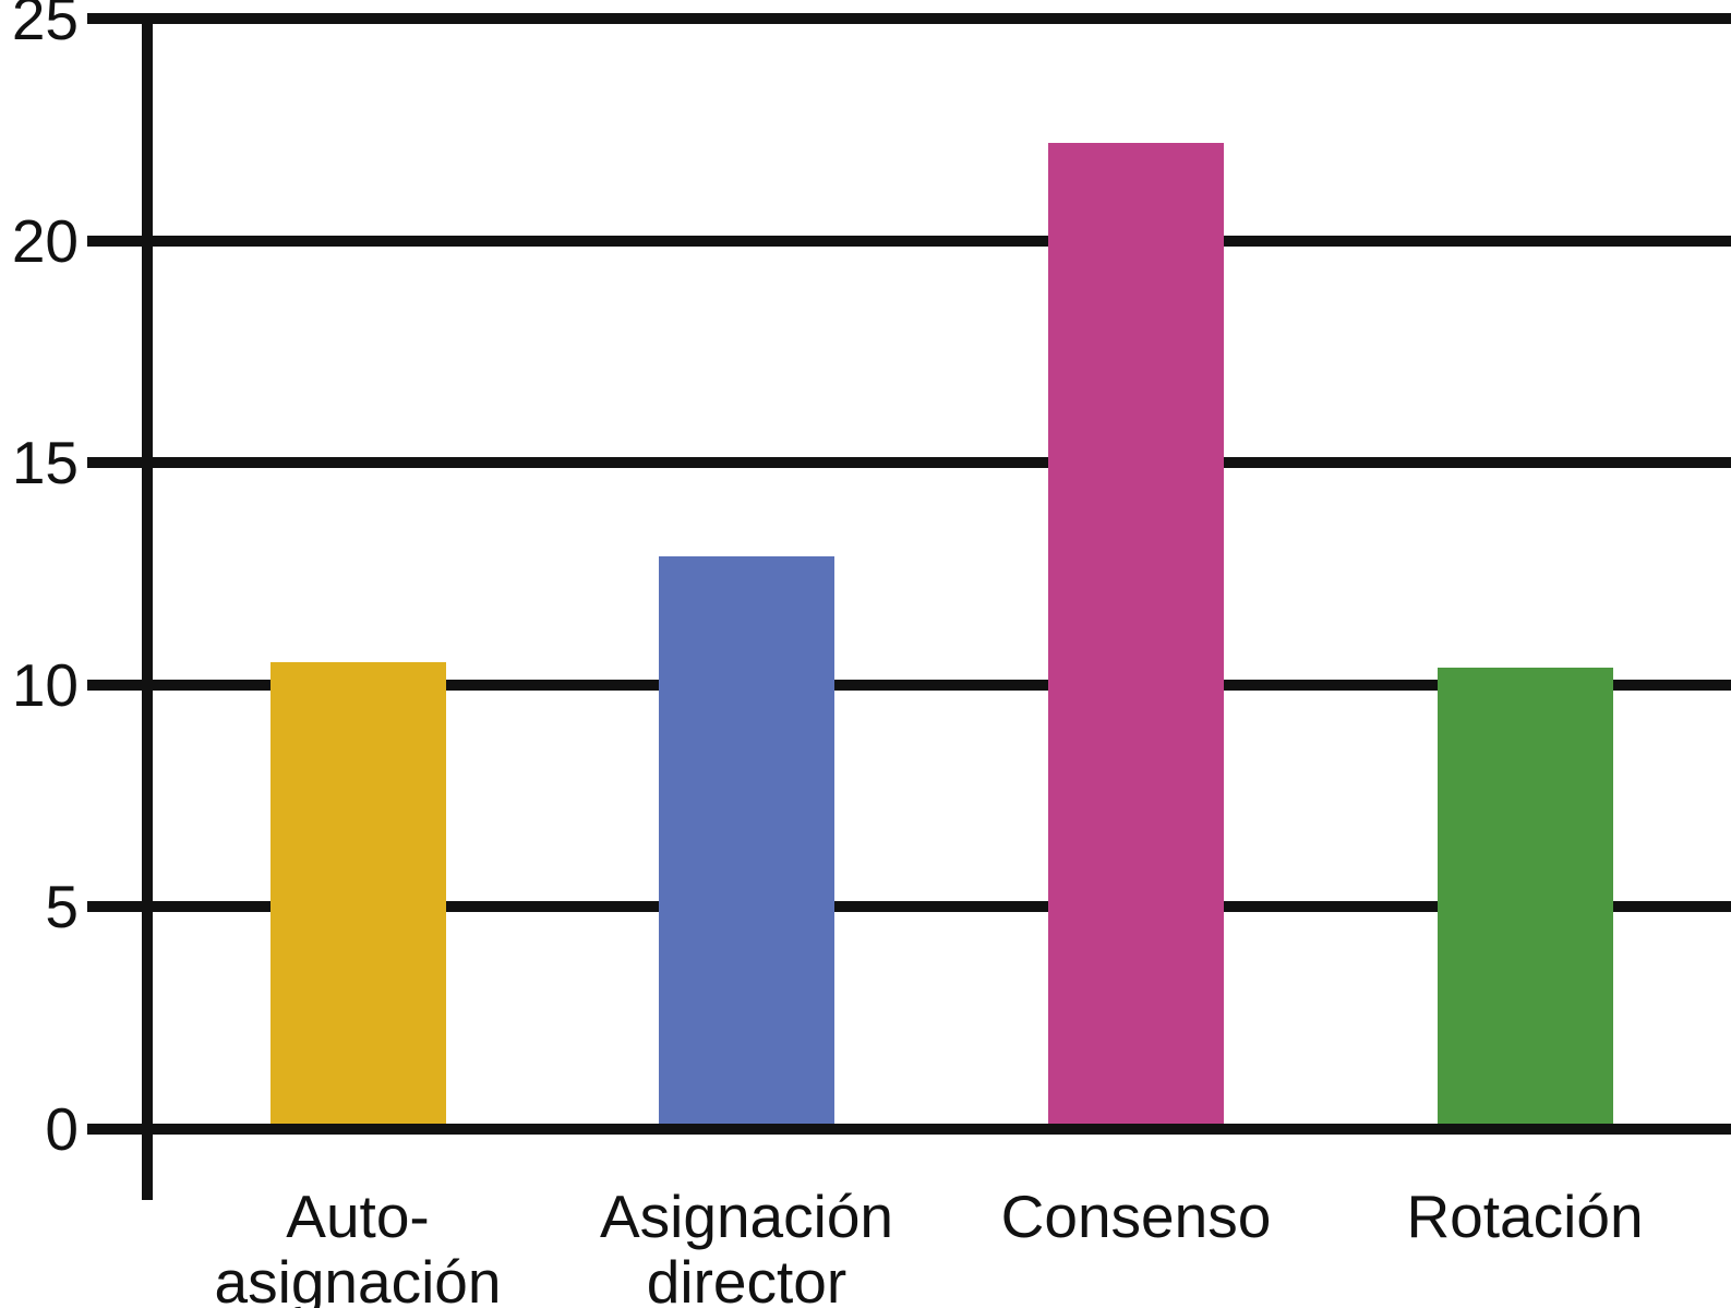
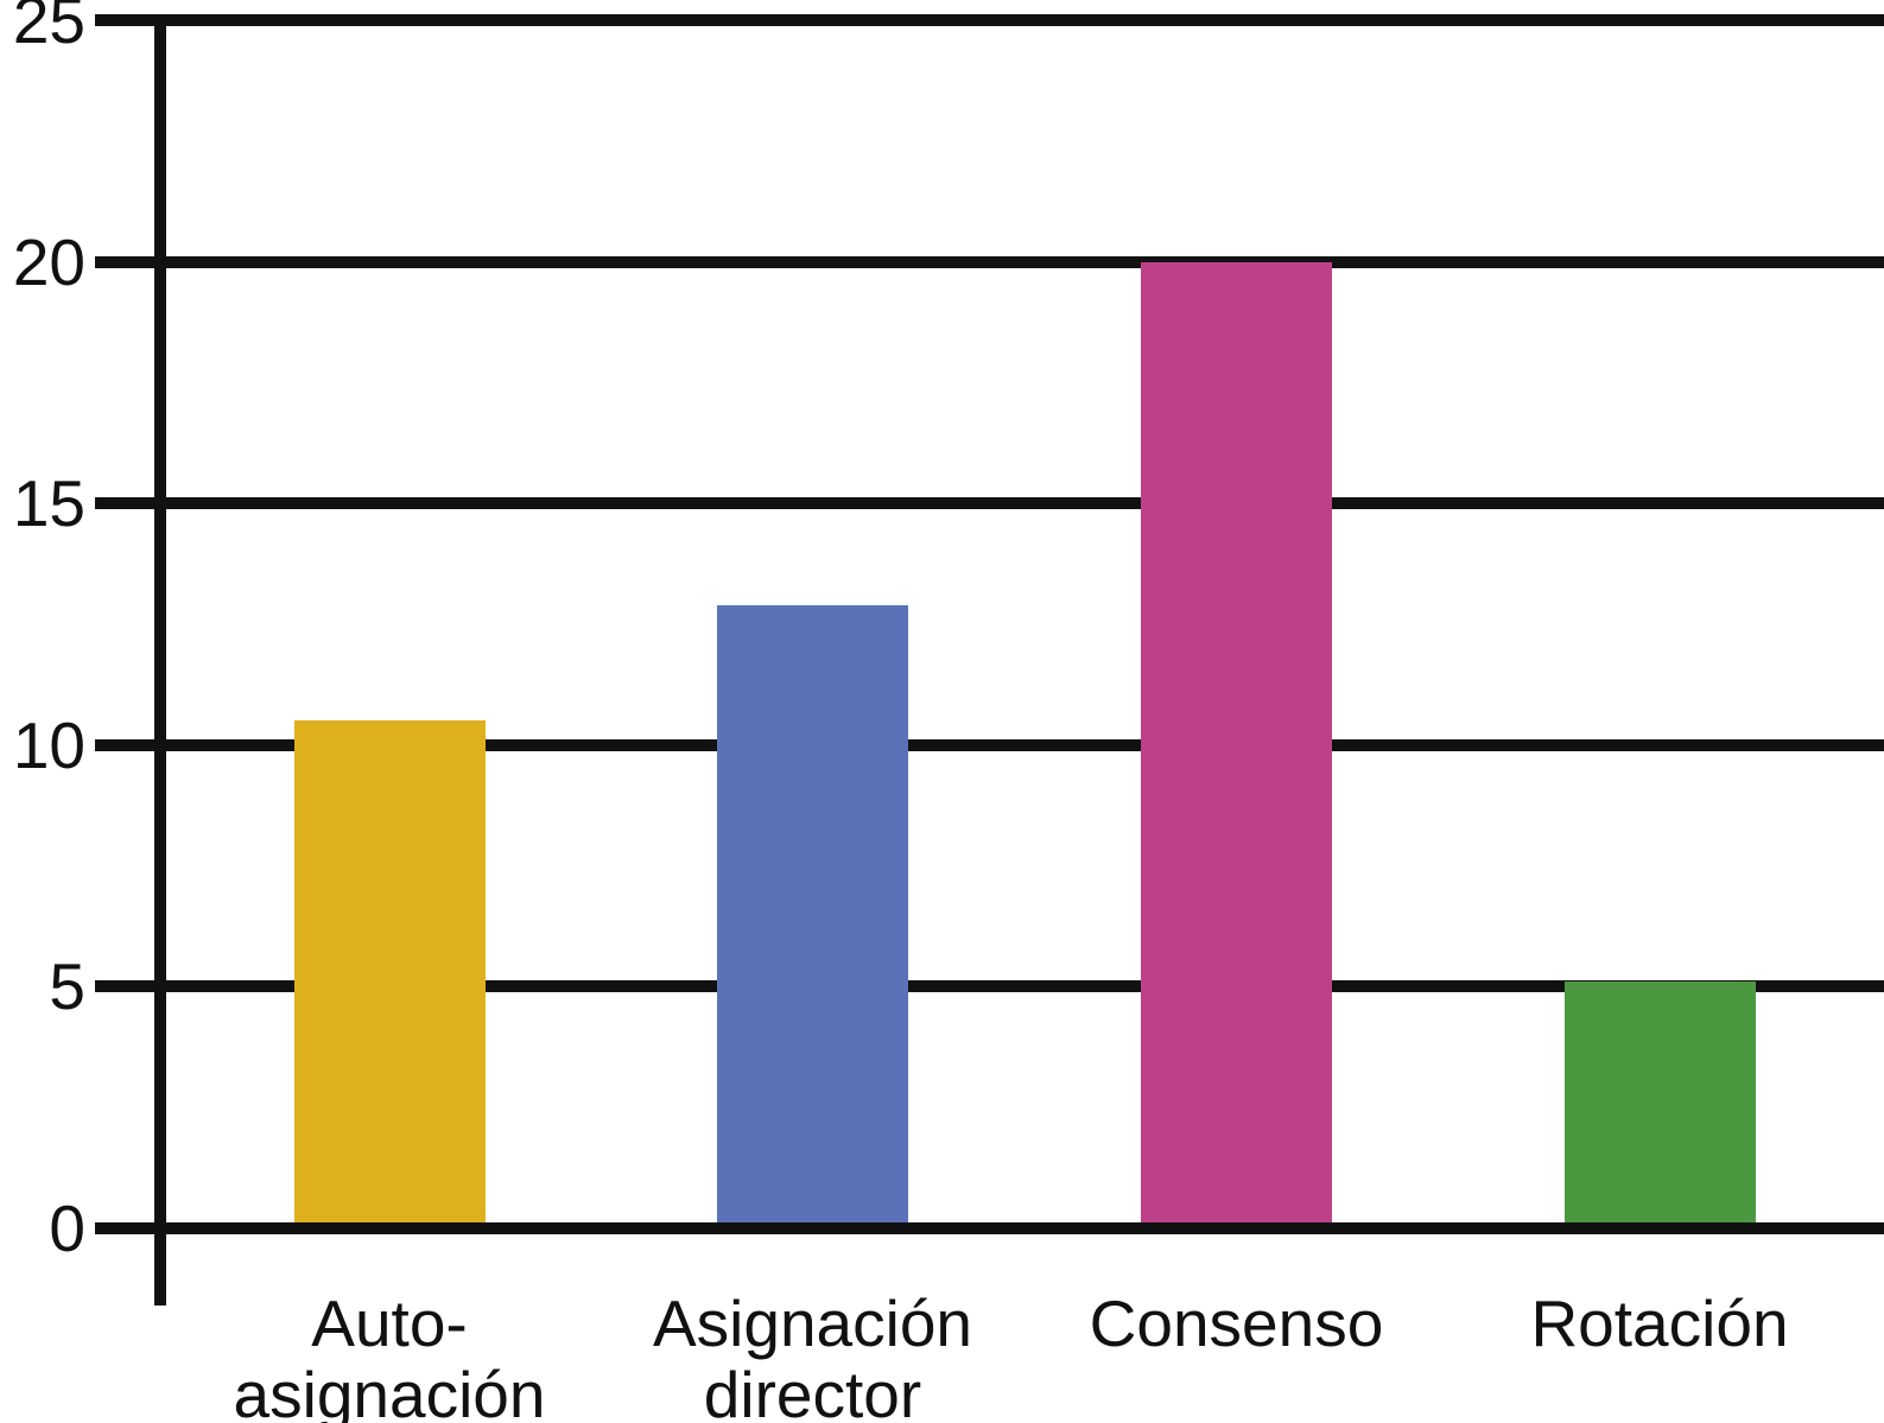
Consenso: 22.2 -> 20.0
Rotación: 10.4 -> 5.1
